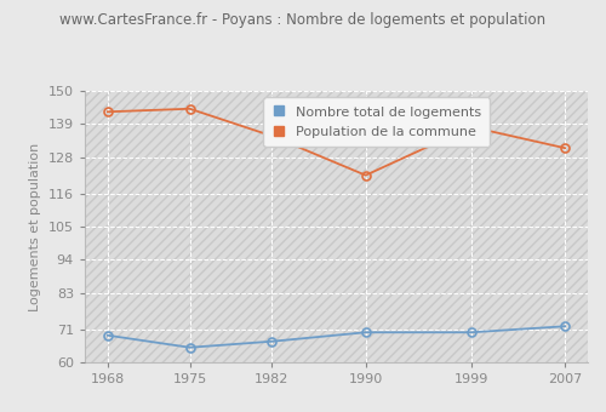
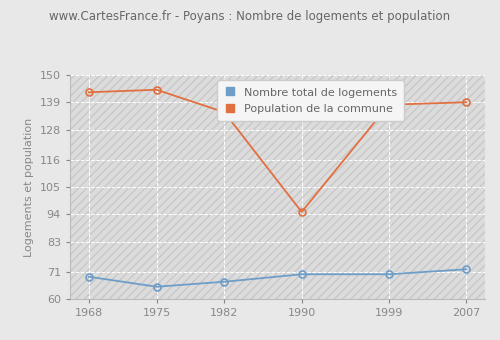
Population de la commune/1990: 122 -> 95
Population de la commune/2007: 131 -> 139
